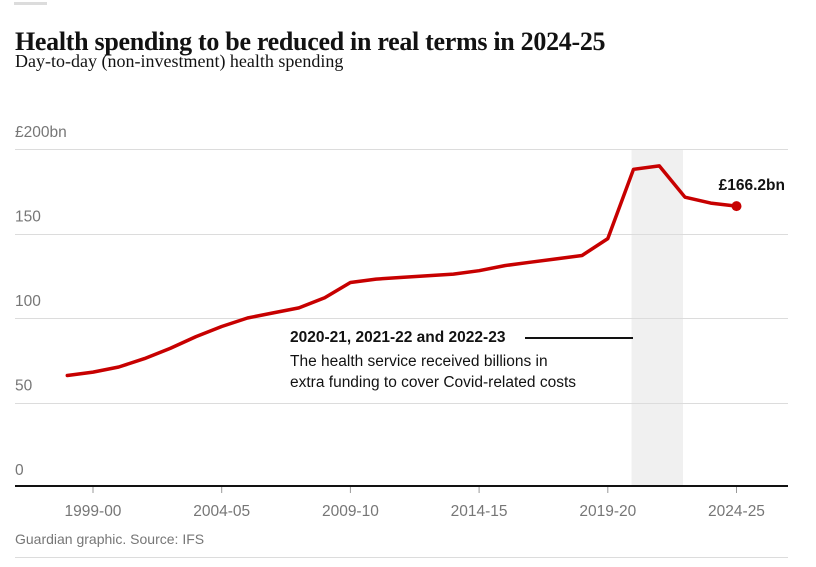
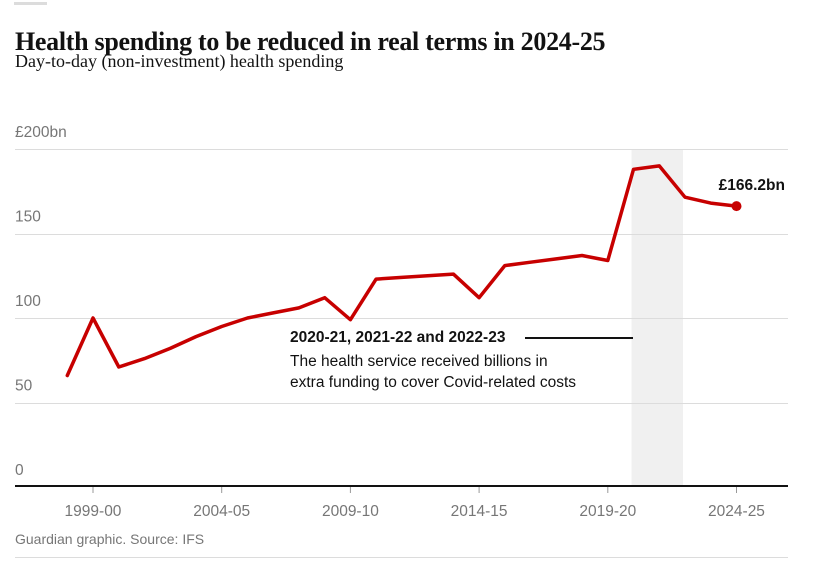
1999-00: 68 -> 100
2009-10: 121 -> 99
2014-15: 128 -> 112
2019-20: 147 -> 134
